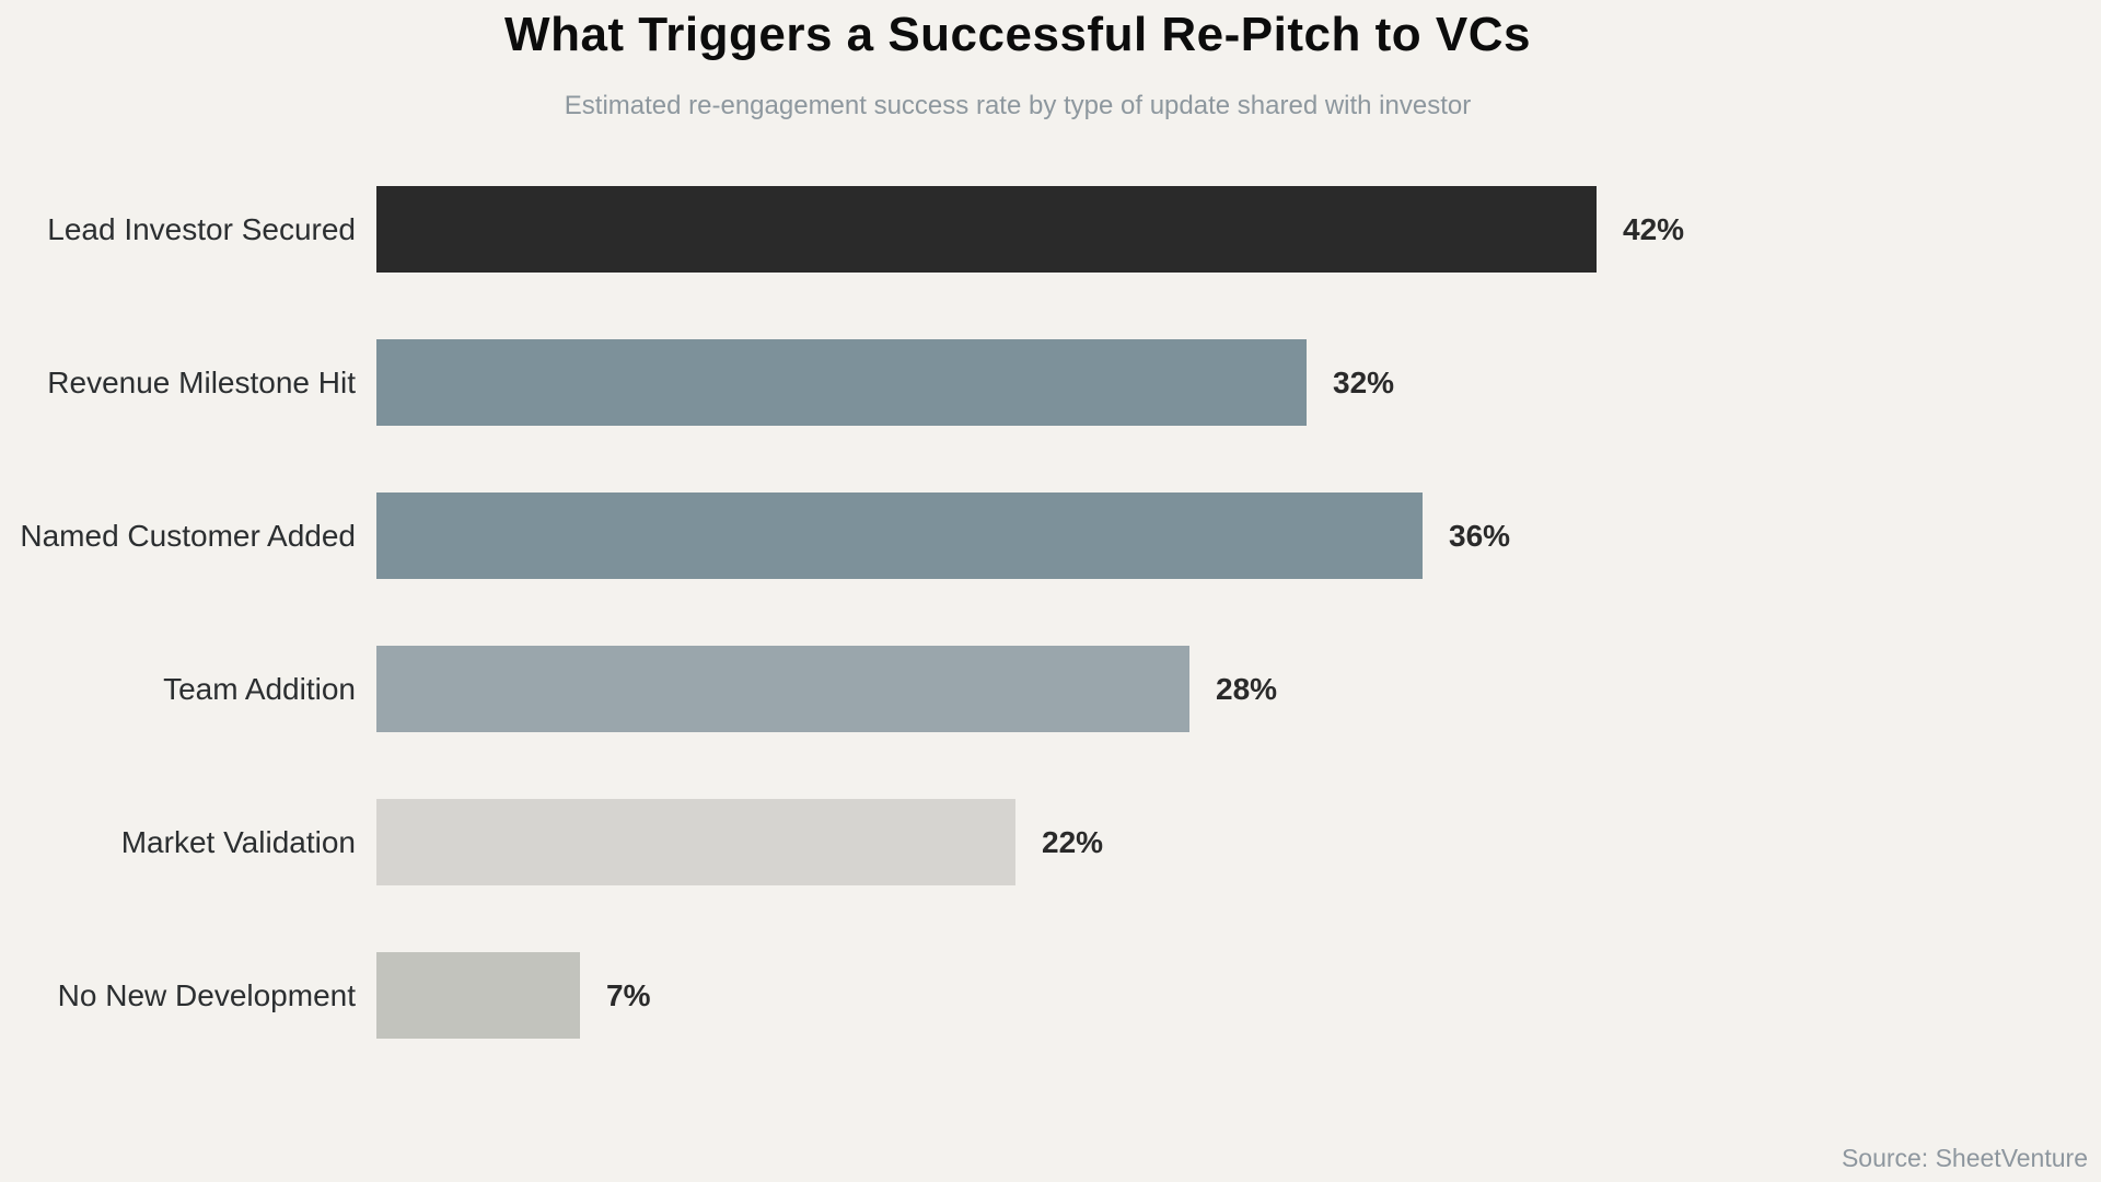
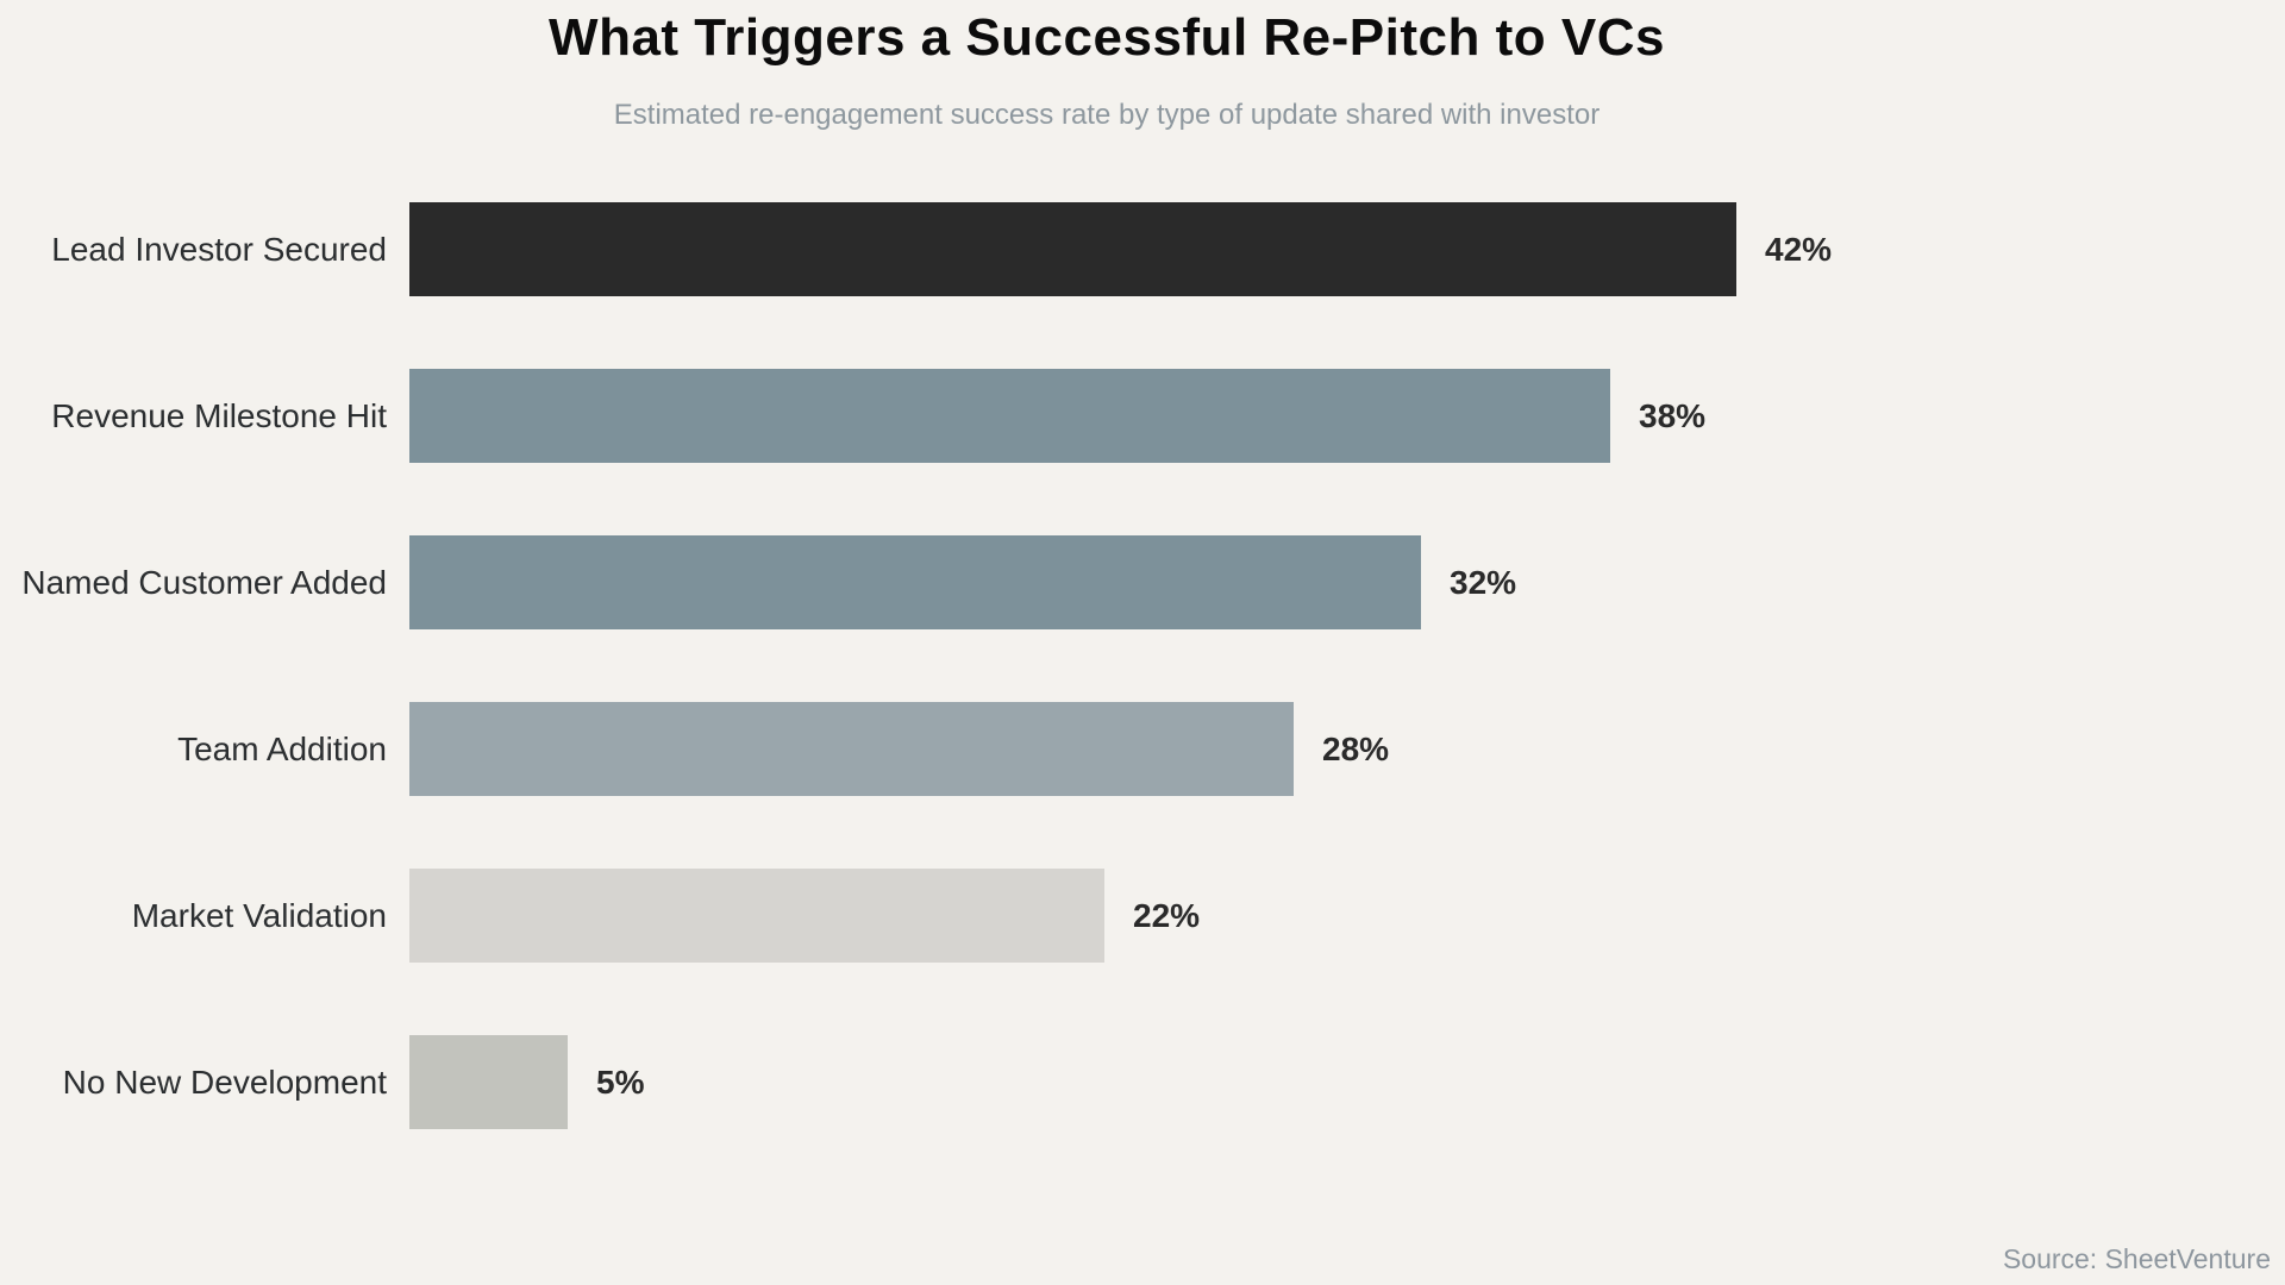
Revenue Milestone Hit: 32% -> 38%
Named Customer Added: 36% -> 32%
No New Development: 7% -> 5%
